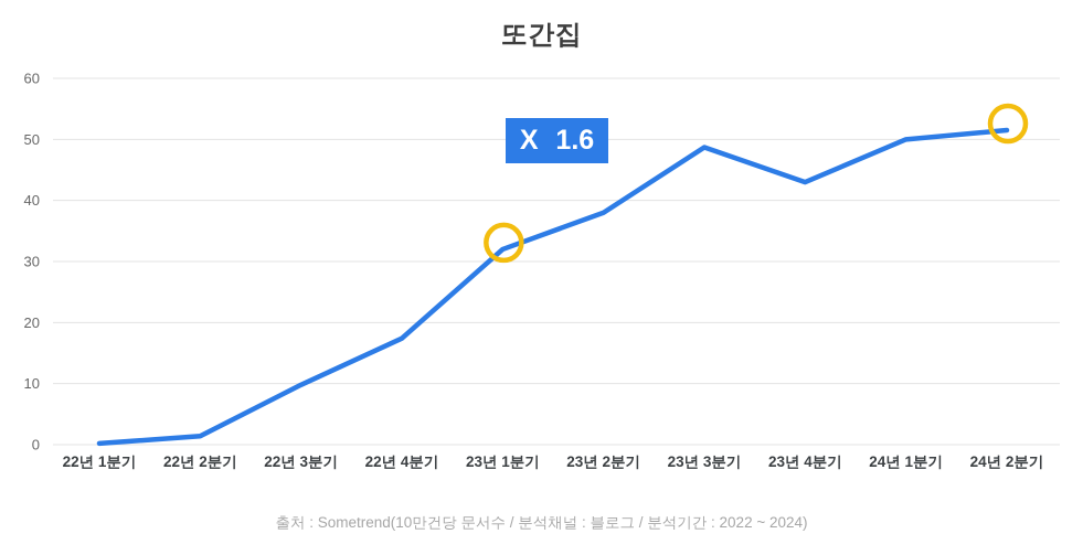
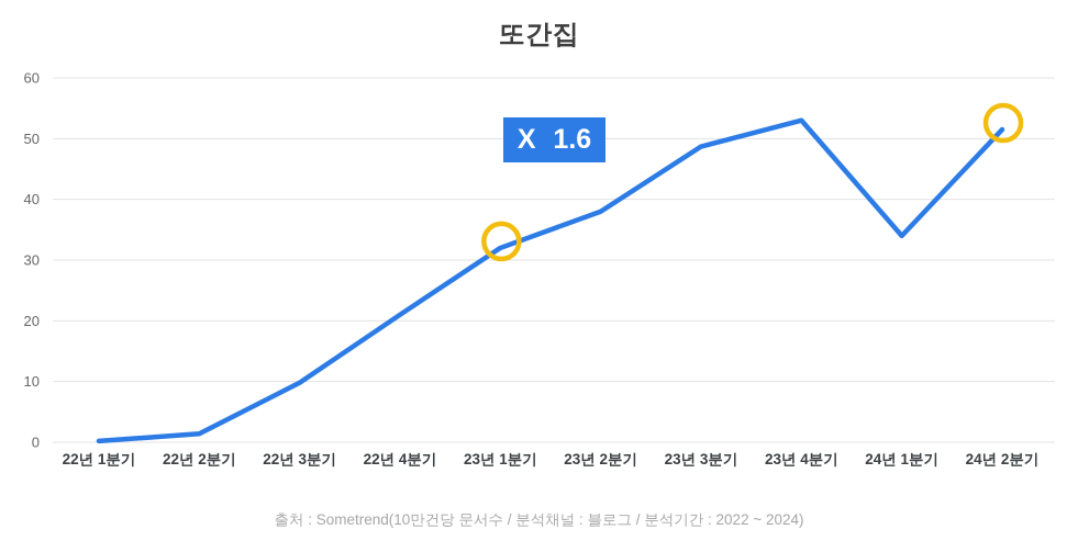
22년 4분기: 17 -> 21
23년 4분기: 43 -> 53
24년 1분기: 50 -> 34
